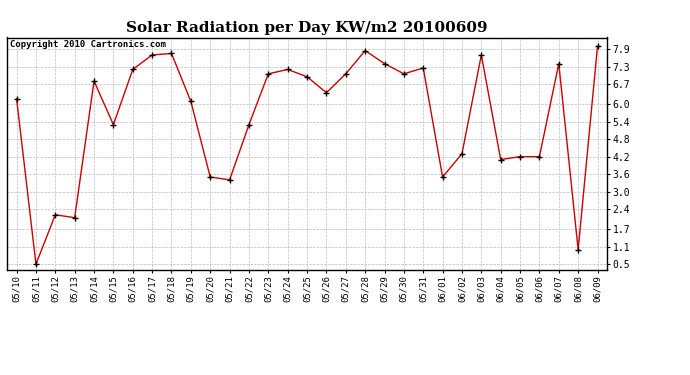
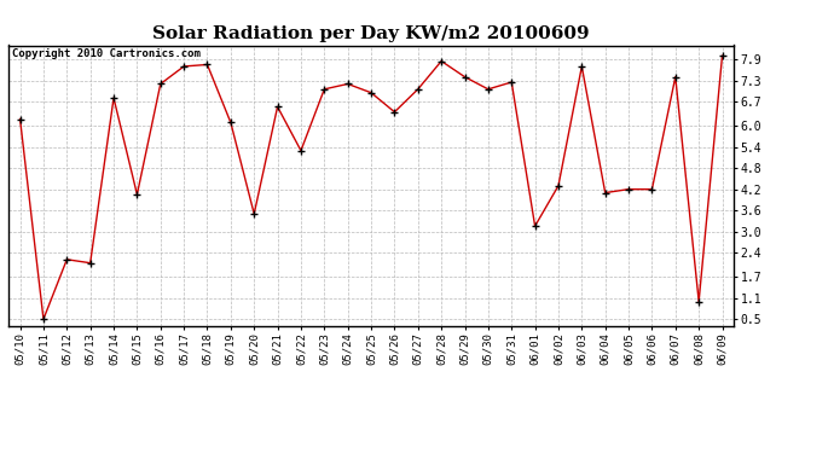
05/15: 5.30 -> 4.05
05/21: 3.40 -> 6.55
06/01: 3.50 -> 3.15
